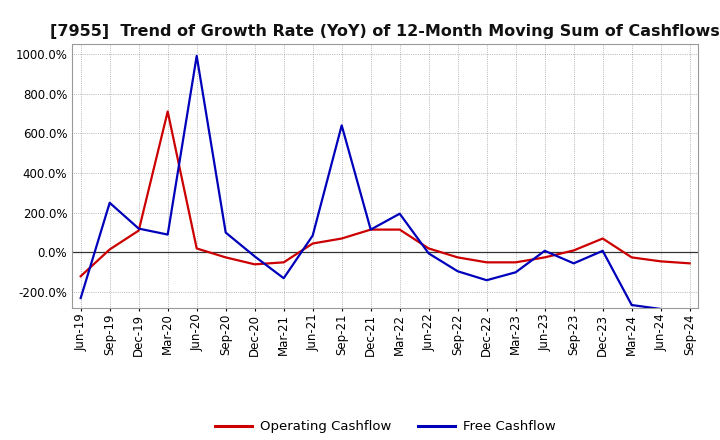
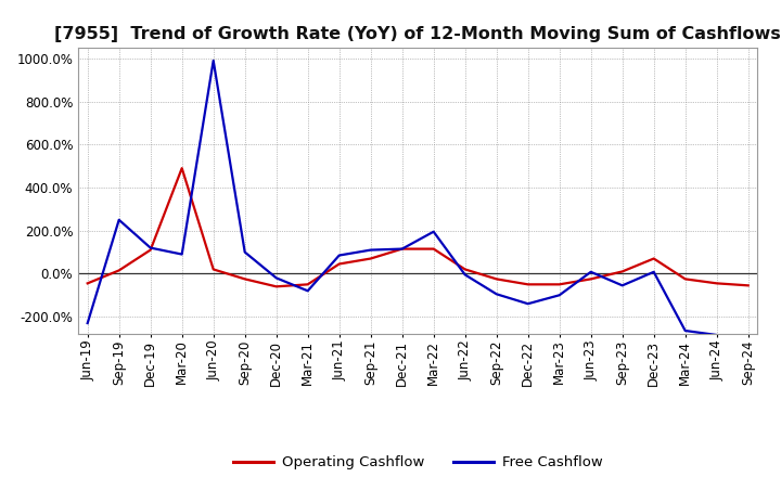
Operating Cashflow/Jun-19: -120% -> -40%
Operating Cashflow/Mar-20: 710% -> 490%
Free Cashflow/Mar-21: -130% -> -80%
Free Cashflow/Sep-21: 640% -> 110%
